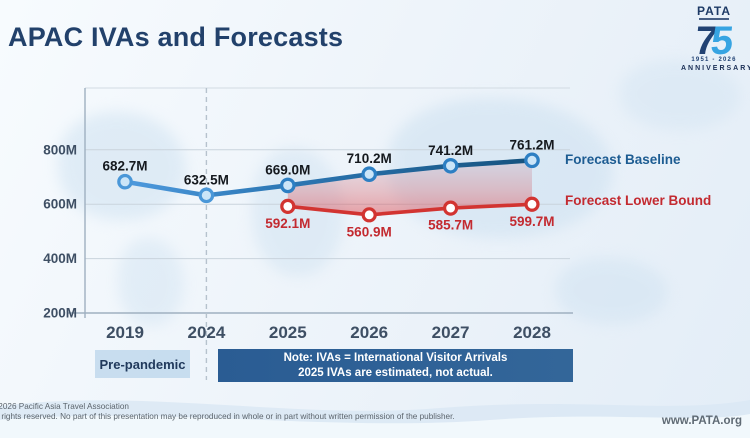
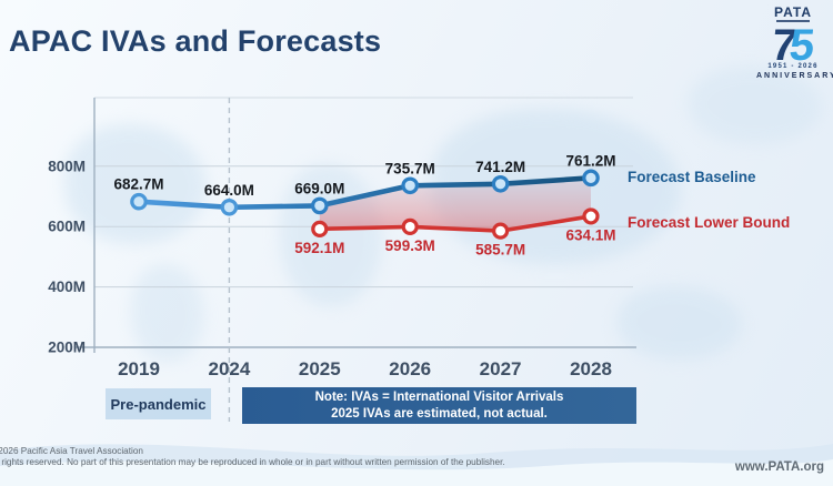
Forecast Baseline/2024: 632.5M -> 664.0M
Forecast Baseline/2026: 710.2M -> 735.7M
Forecast Lower Bound/2026: 560.9M -> 599.3M
Forecast Lower Bound/2028: 599.7M -> 634.1M
